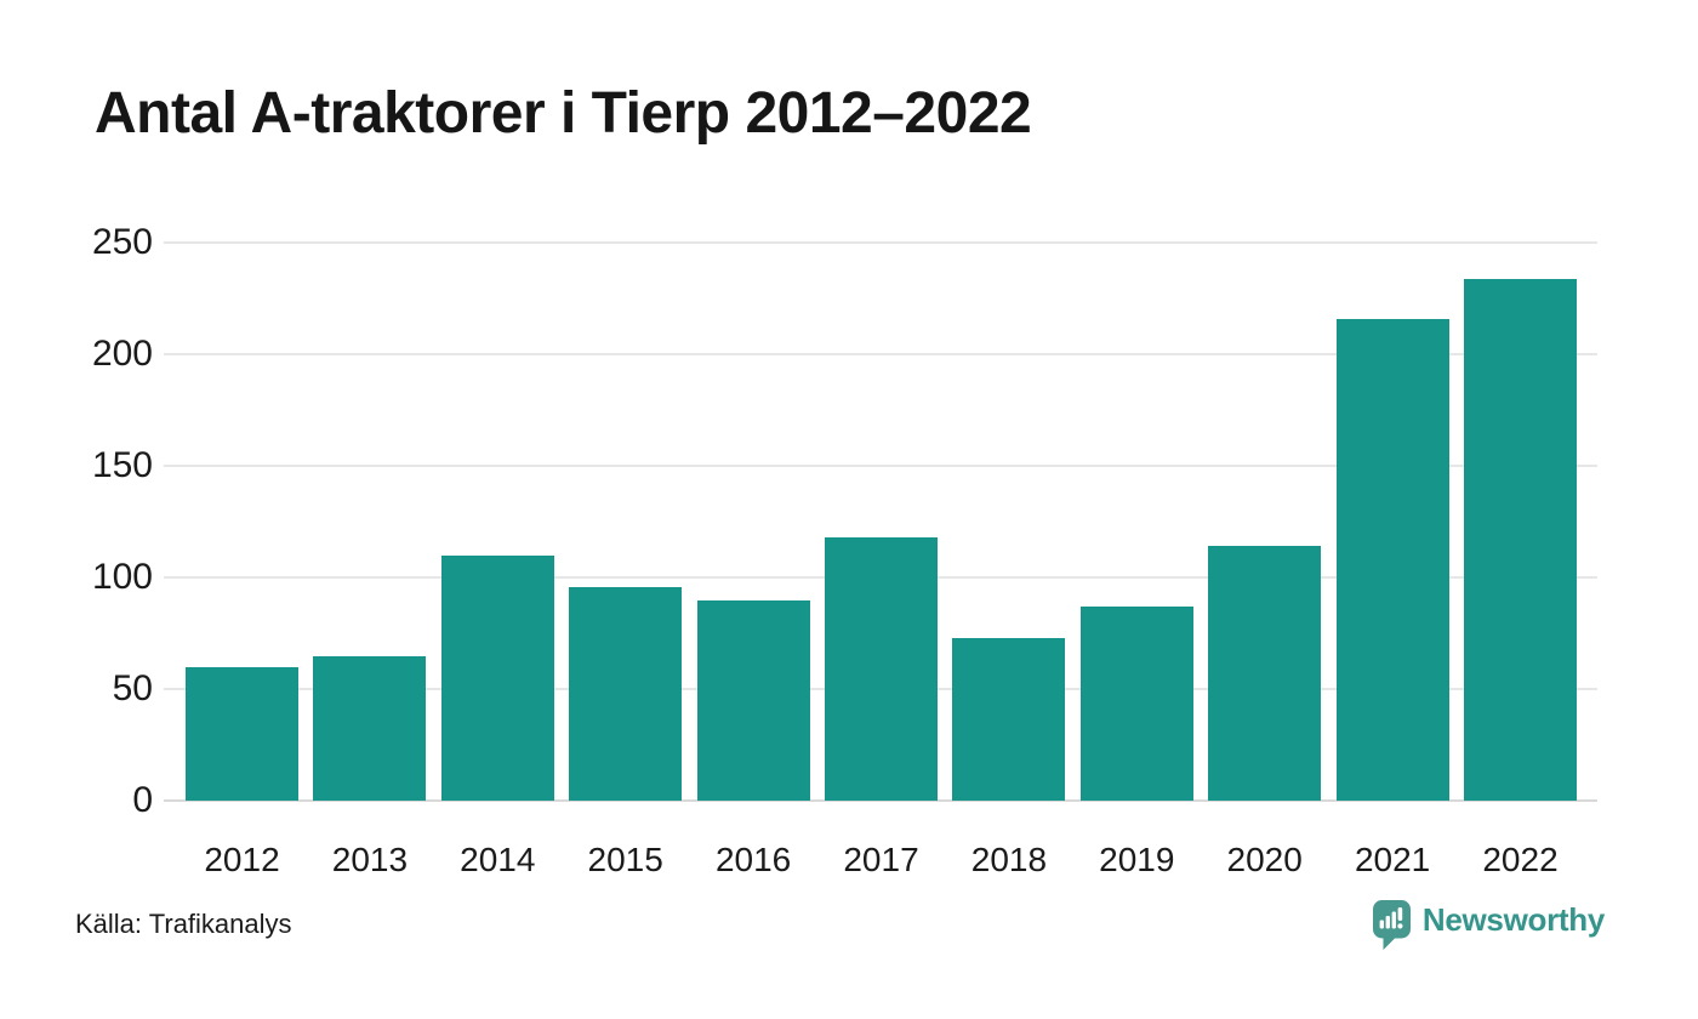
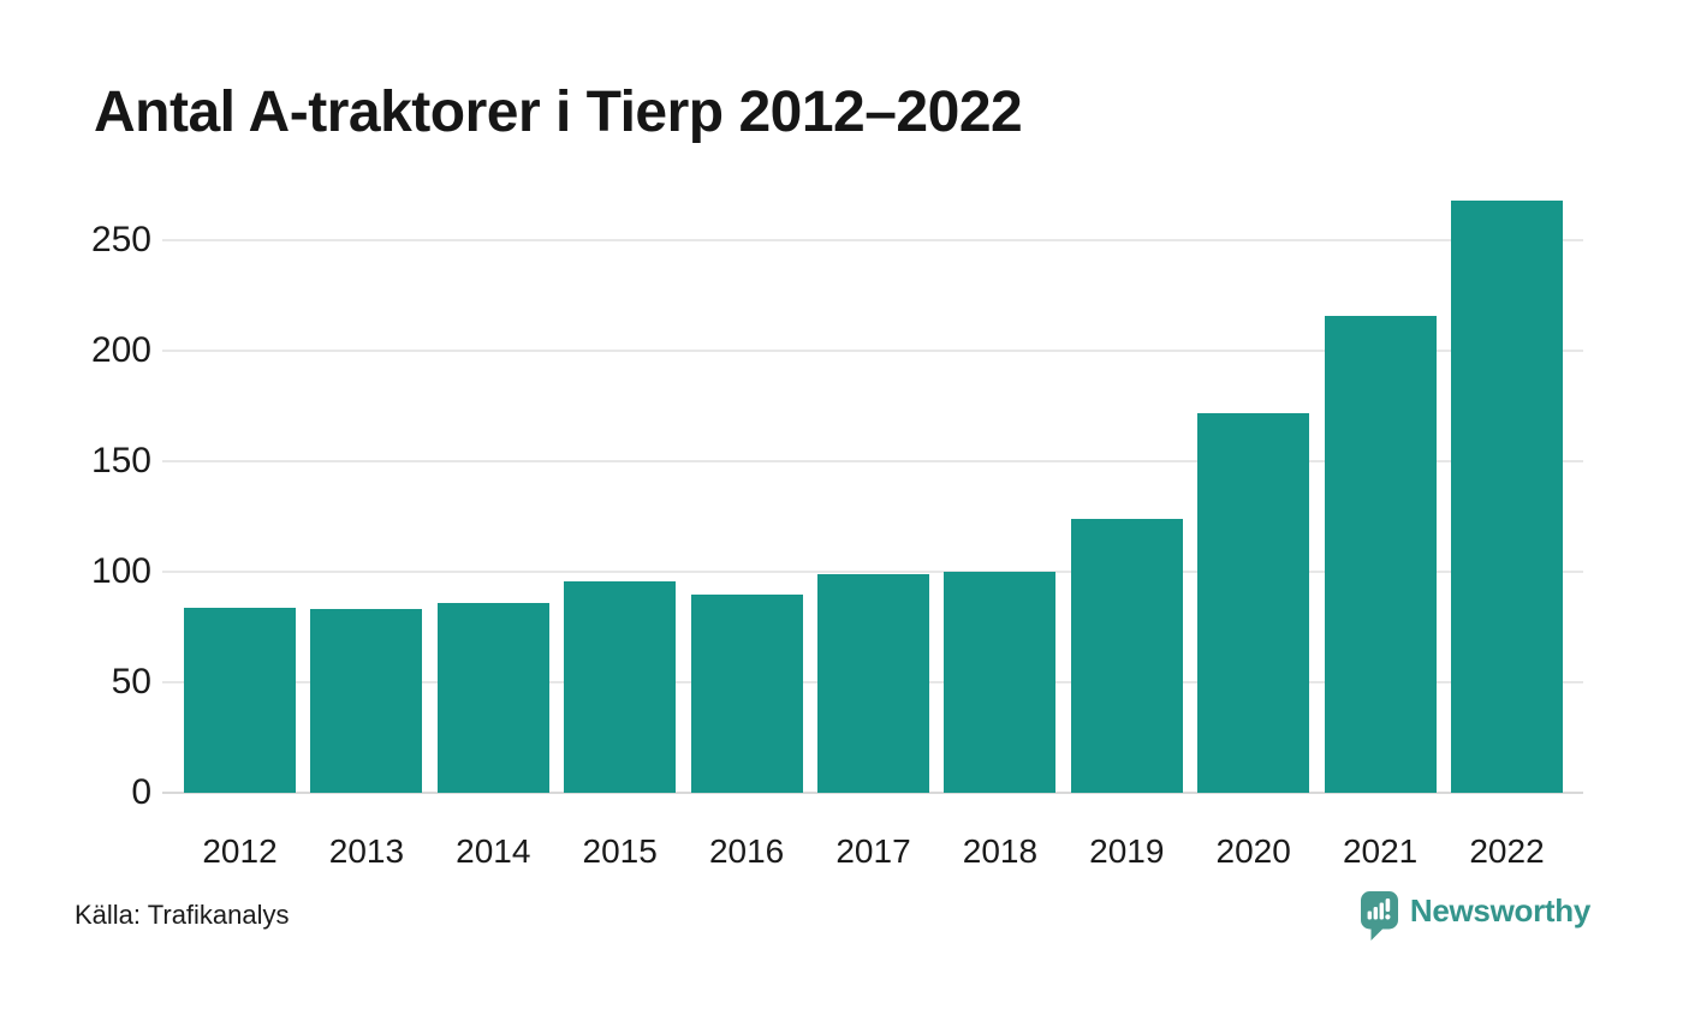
2012: 60 -> 84
2013: 65 -> 83
2014: 110 -> 86
2017: 118 -> 99
2018: 73 -> 100
2019: 87 -> 124
2020: 114 -> 172
2022: 234 -> 268
